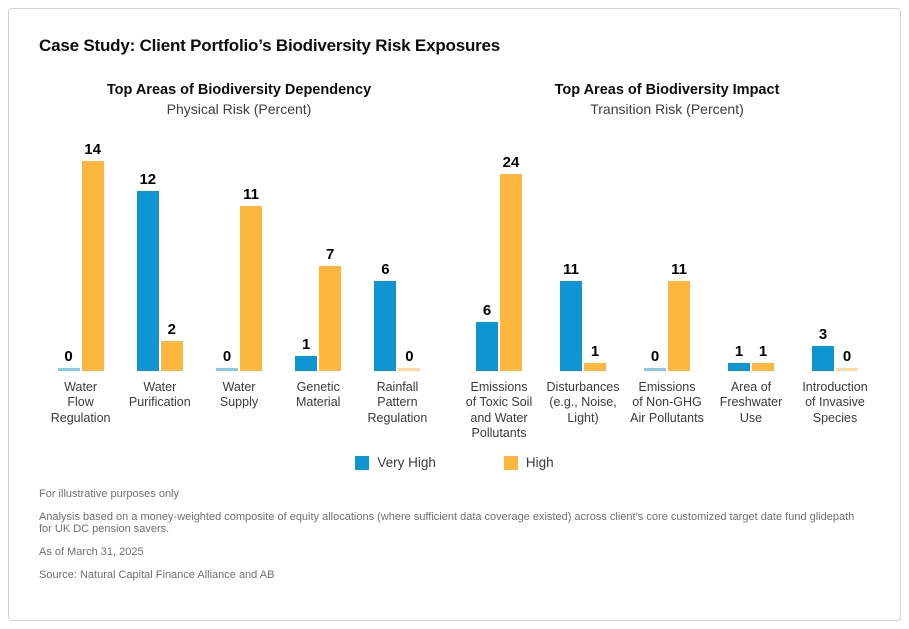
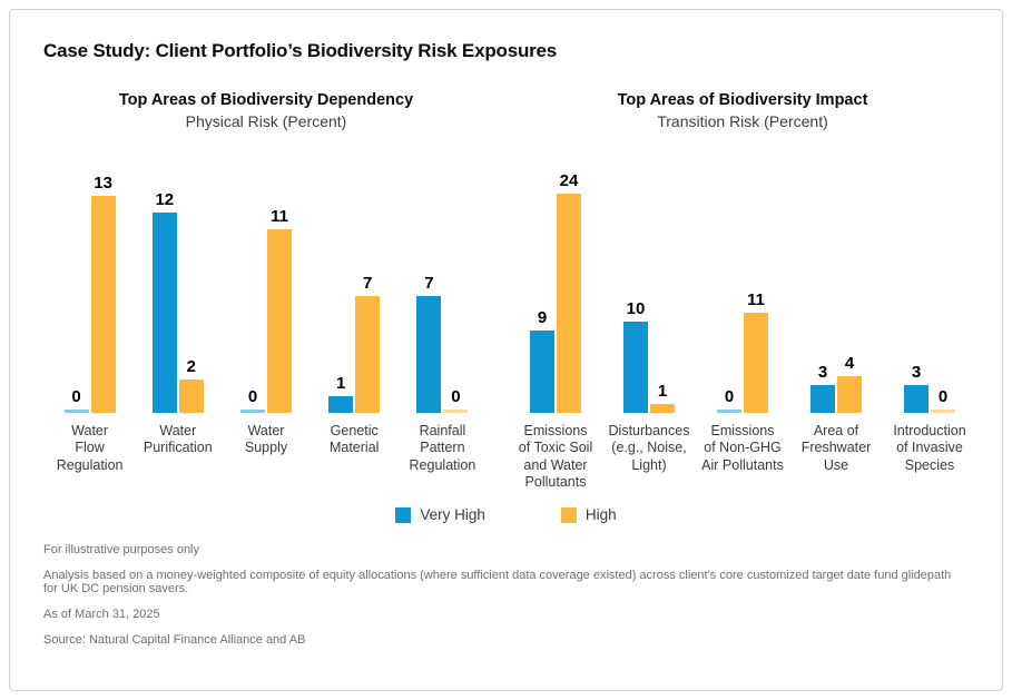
Top Areas of Biodiversity Dependency/High/Water Flow Regulation: 14 -> 13
Top Areas of Biodiversity Dependency/Very High/Rainfall Pattern Regulation: 6 -> 7
Top Areas of Biodiversity Impact/Very High/Emissions of Toxic Soil and Water Pollutants: 6 -> 9
Top Areas of Biodiversity Impact/Very High/Disturbances (e.g., Noise, Light): 11 -> 10
Top Areas of Biodiversity Impact/Very High/Area of Freshwater Use: 1 -> 3
Top Areas of Biodiversity Impact/High/Area of Freshwater Use: 1 -> 4
